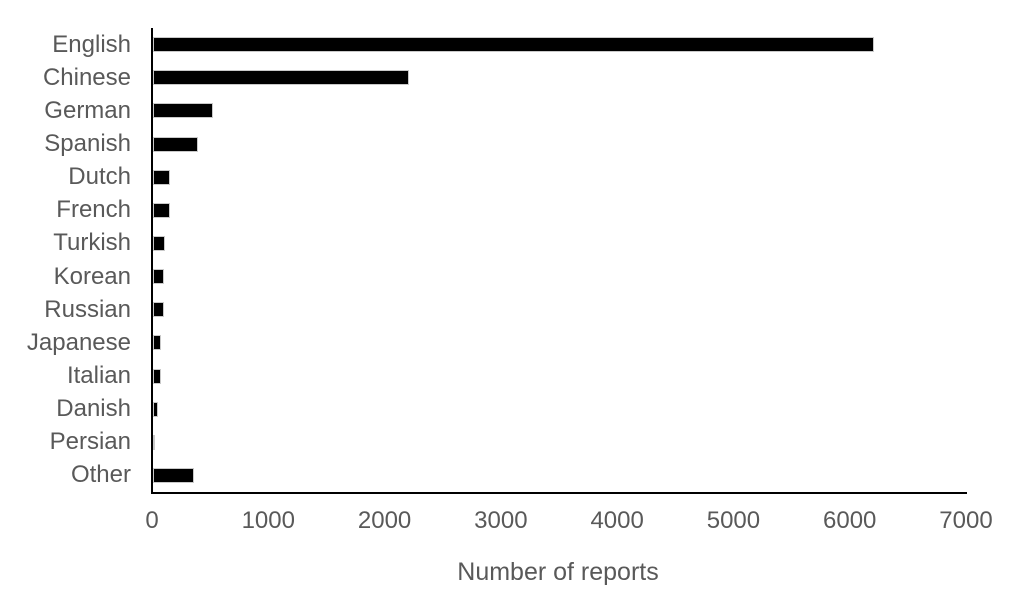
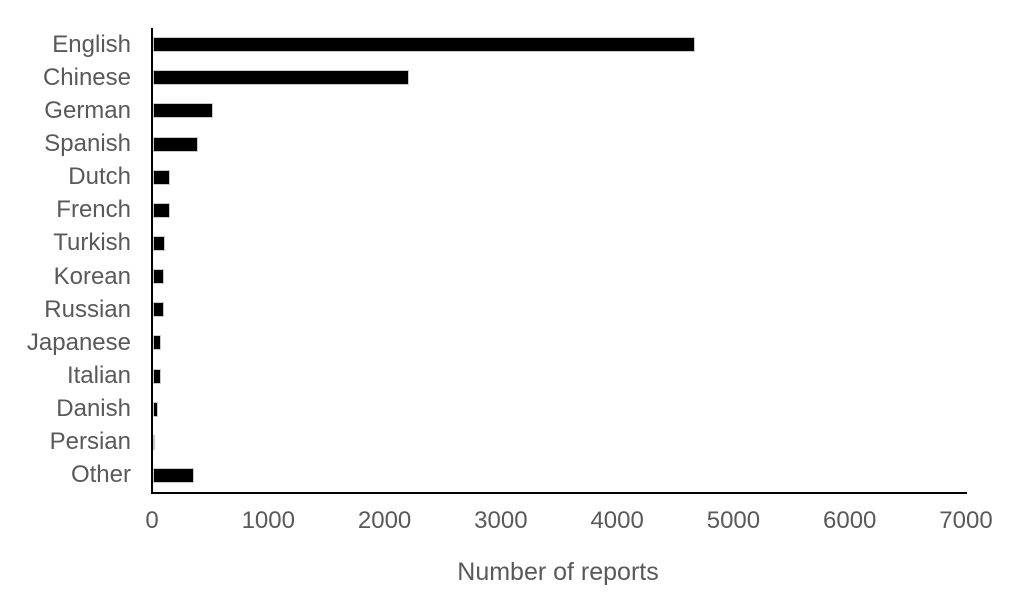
English: 6200 -> 4660
